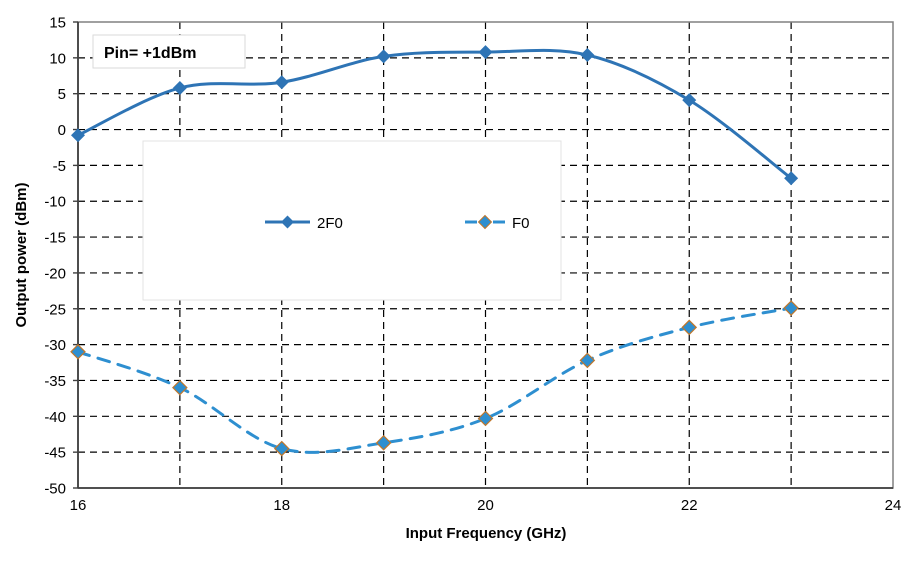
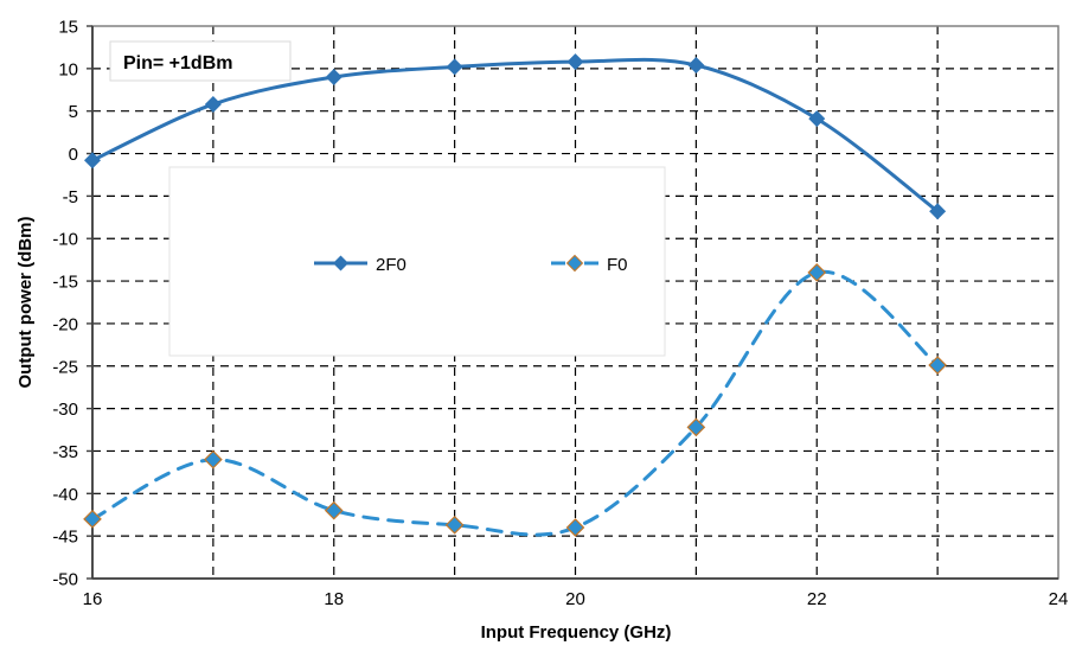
F0/16: -31 -> -43
2F0/18: 7 -> 9
F0/18: -44 -> -42
F0/20: -40 -> -44
F0/22: -28 -> -14
